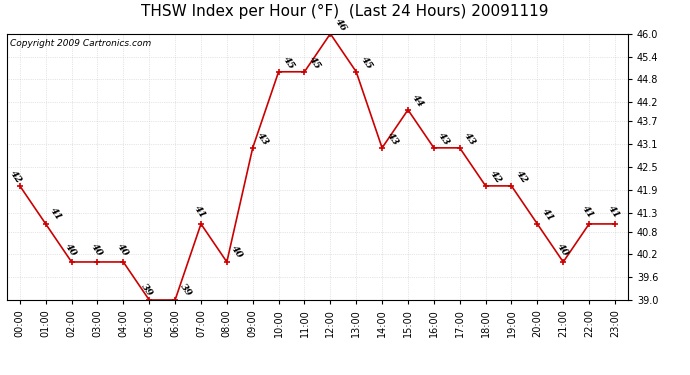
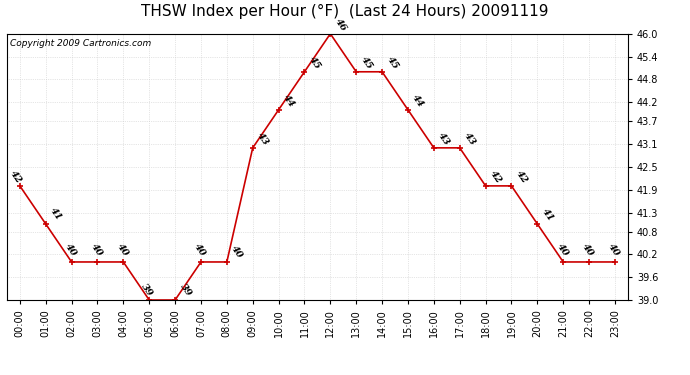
07:00: 41 -> 40
10:00: 45 -> 44
14:00: 43 -> 45
22:00: 41 -> 40
23:00: 41 -> 40
